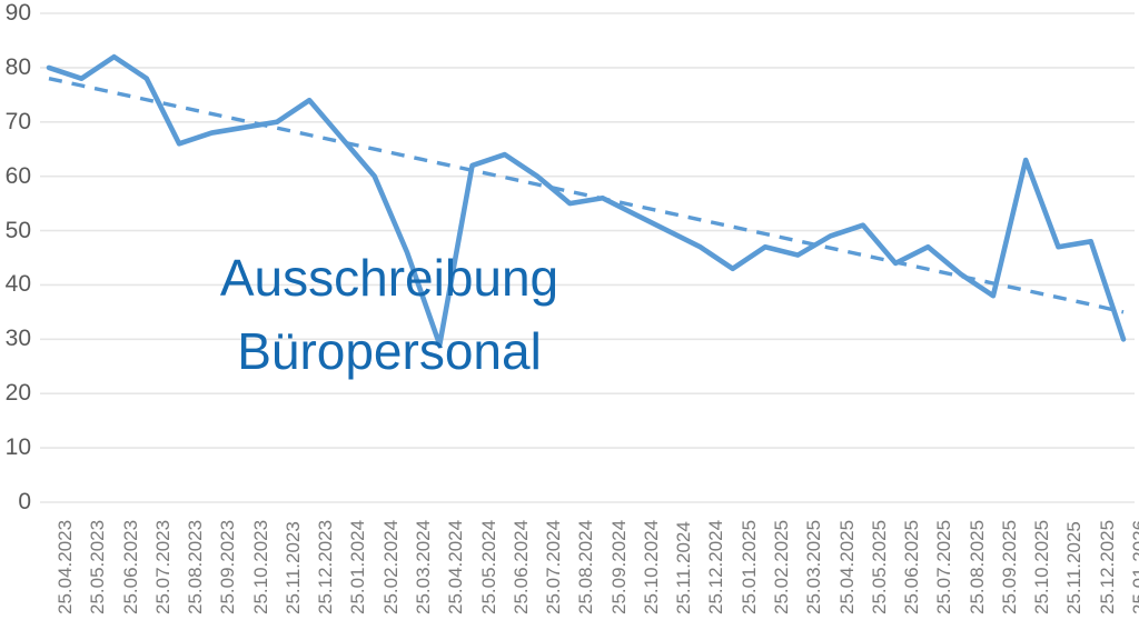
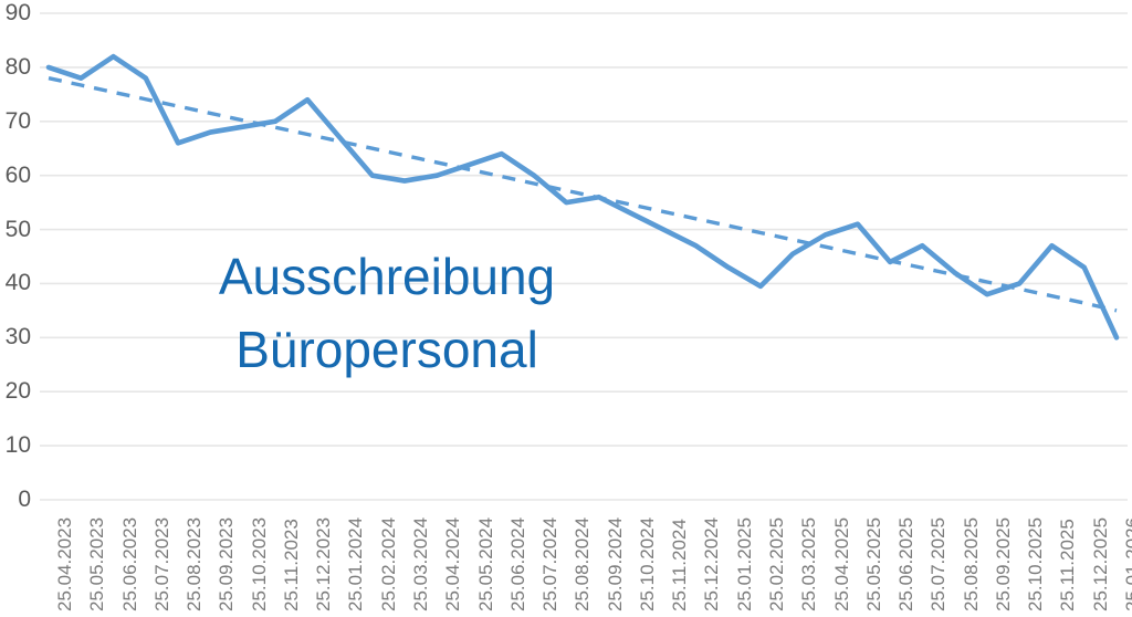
Ausschreibung Büropersonal/25.03.2024: 46 -> 59
Ausschreibung Büropersonal/25.04.2024: 29 -> 60
Ausschreibung Büropersonal/25.02.2025: 47 -> 40
Ausschreibung Büropersonal/25.10.2025: 63 -> 40
Ausschreibung Büropersonal/25.12.2025: 48 -> 43
